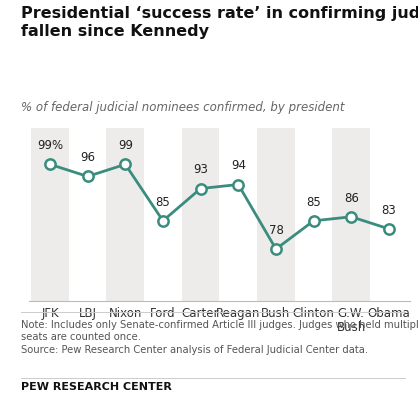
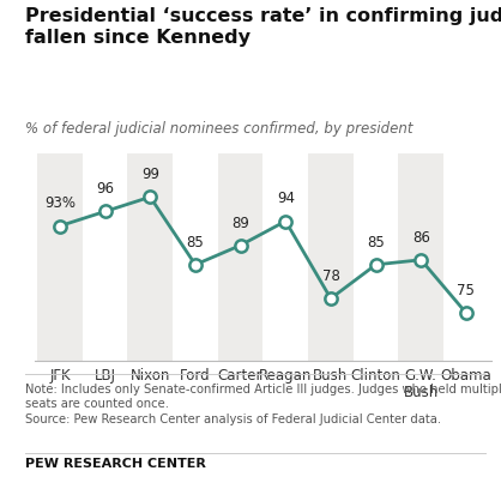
JFK: 99% -> 93%
Carter: 93 -> 89
Obama: 83 -> 75
